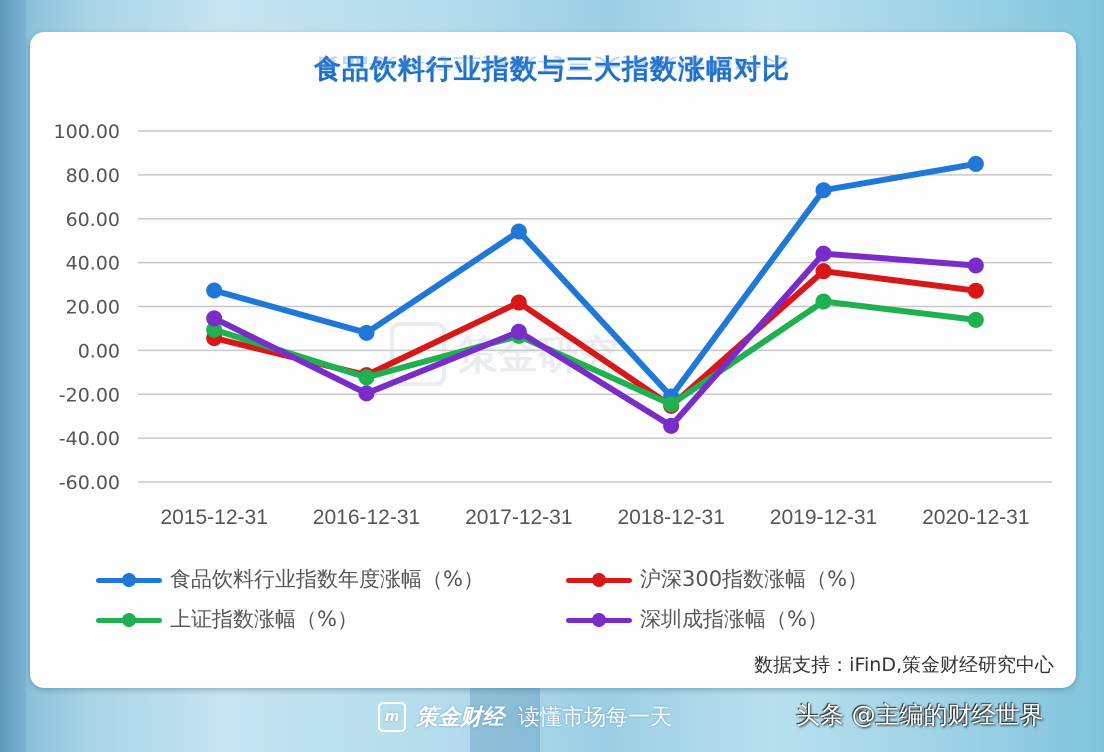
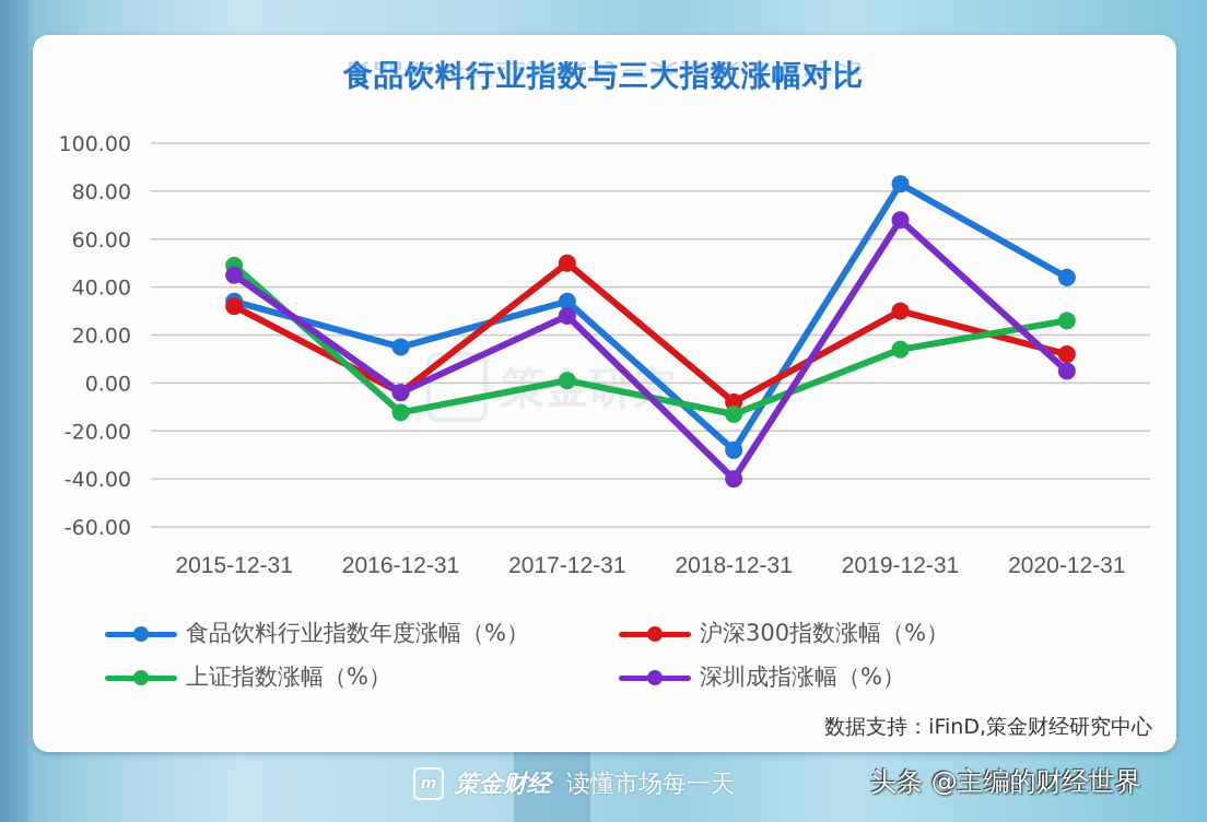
食品饮料行业指数年度涨幅（%）/2015-12-31: 27 -> 34
沪深300指数涨幅（%）/2015-12-31: 6 -> 32
上证指数涨幅（%）/2015-12-31: 9 -> 49
深圳成指涨幅（%）/2015-12-31: 15 -> 45
食品饮料行业指数年度涨幅（%）/2016-12-31: 8 -> 15
沪深300指数涨幅（%）/2016-12-31: -11 -> -4
深圳成指涨幅（%）/2016-12-31: -20 -> -4
食品饮料行业指数年度涨幅（%）/2017-12-31: 54 -> 34
沪深300指数涨幅（%）/2017-12-31: 22 -> 50
上证指数涨幅（%）/2017-12-31: 7 -> 1
深圳成指涨幅（%）/2017-12-31: 8 -> 28
食品饮料行业指数年度涨幅（%）/2018-12-31: -21 -> -28
沪深300指数涨幅（%）/2018-12-31: -25 -> -8
上证指数涨幅（%）/2018-12-31: -25 -> -13
深圳成指涨幅（%）/2018-12-31: -34 -> -40
食品饮料行业指数年度涨幅（%）/2019-12-31: 73 -> 83
沪深300指数涨幅（%）/2019-12-31: 36 -> 30
上证指数涨幅（%）/2019-12-31: 22 -> 14
深圳成指涨幅（%）/2019-12-31: 44 -> 68
食品饮料行业指数年度涨幅（%）/2020-12-31: 85 -> 44
沪深300指数涨幅（%）/2020-12-31: 27 -> 12
上证指数涨幅（%）/2020-12-31: 14 -> 26
深圳成指涨幅（%）/2020-12-31: 39 -> 5
